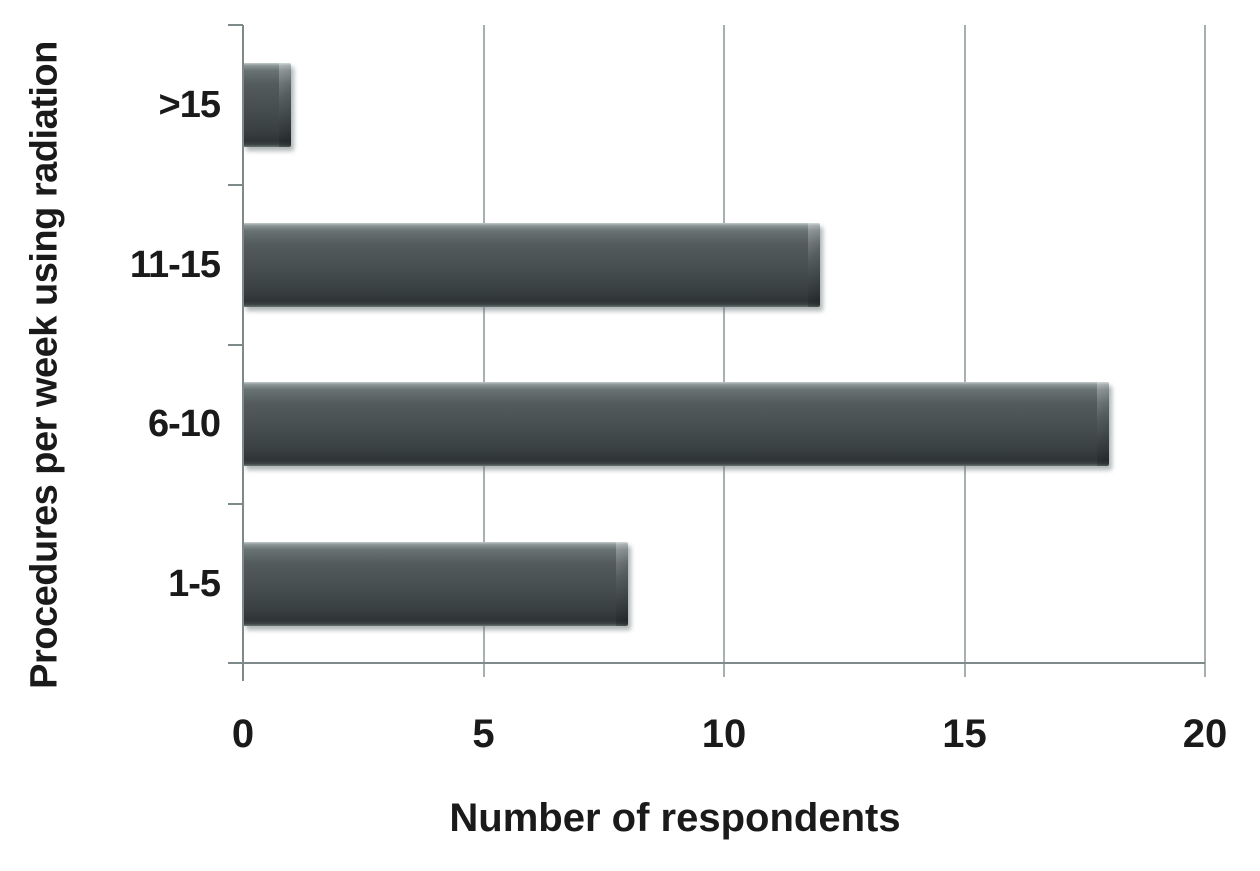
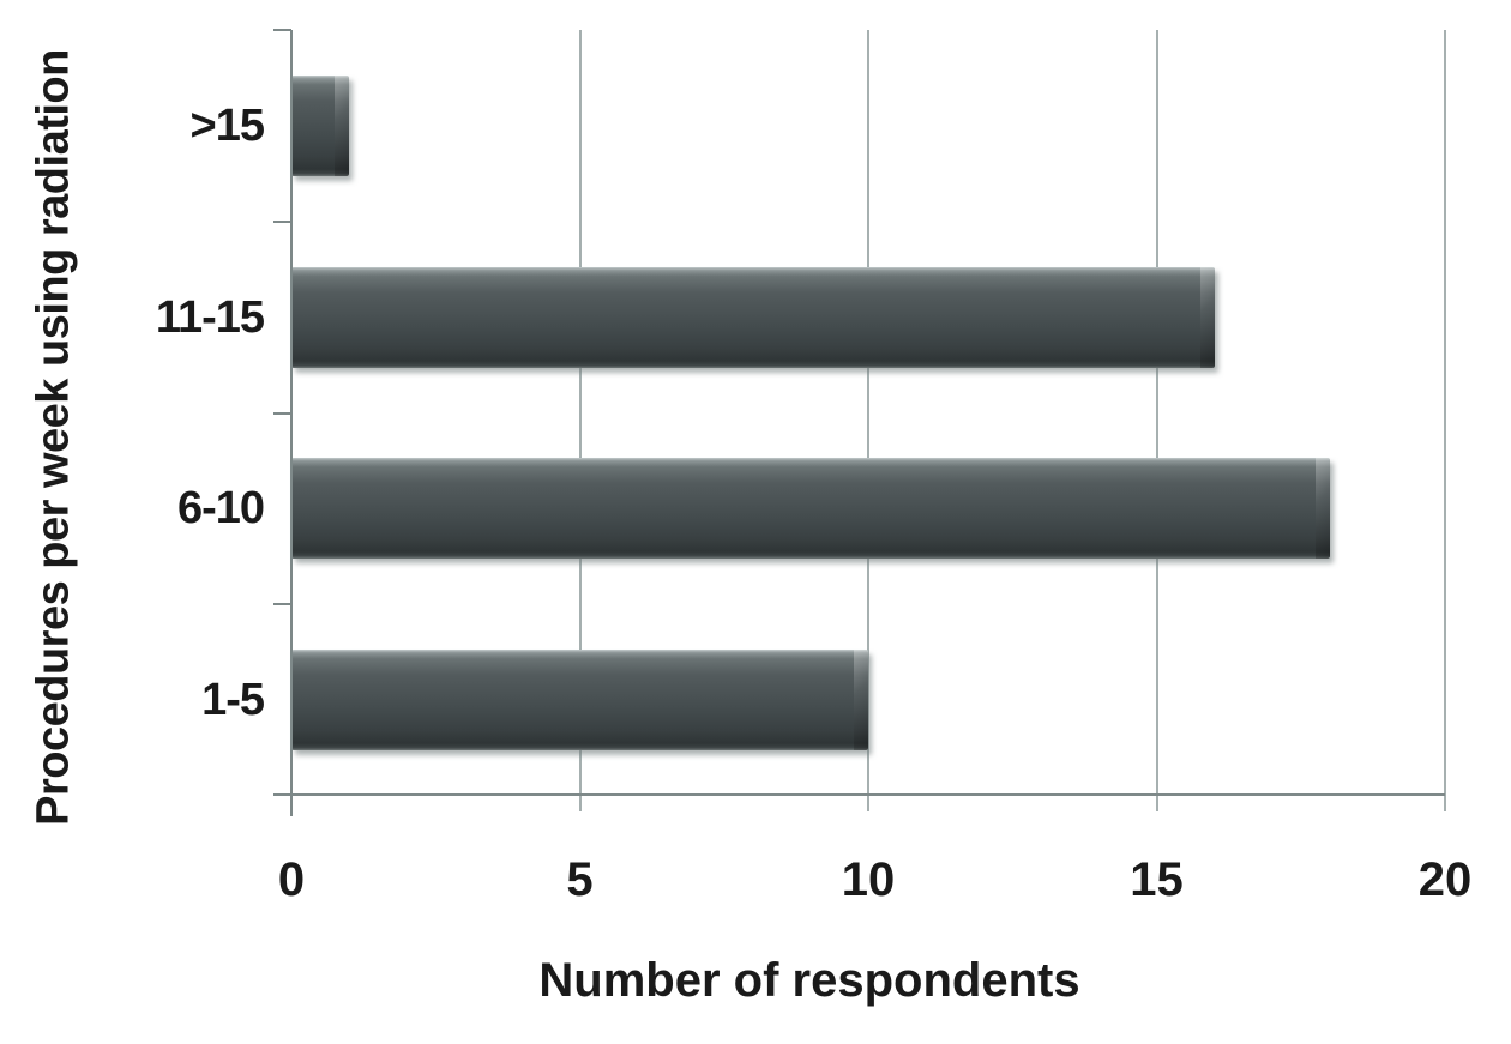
11-15: 12 -> 16
1-5: 8 -> 10
